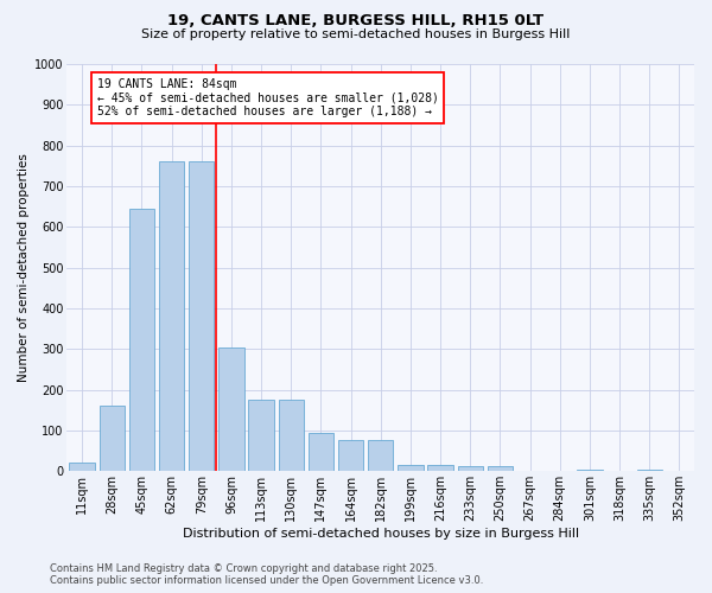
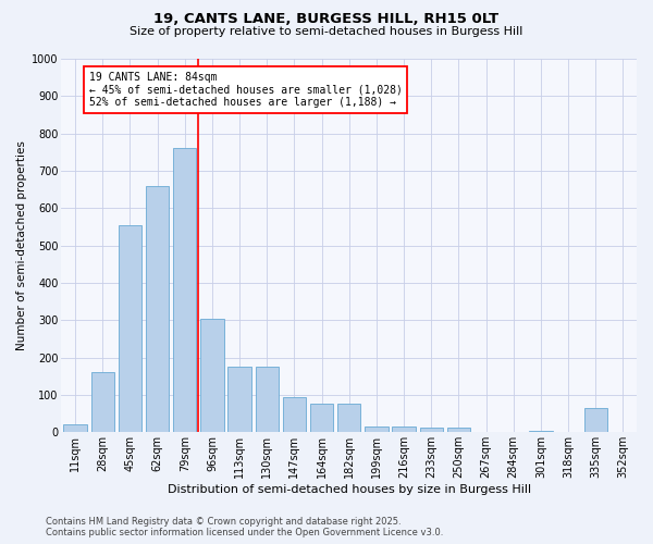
45sqm: 645 -> 555
62sqm: 760 -> 660
335sqm: 5 -> 65
